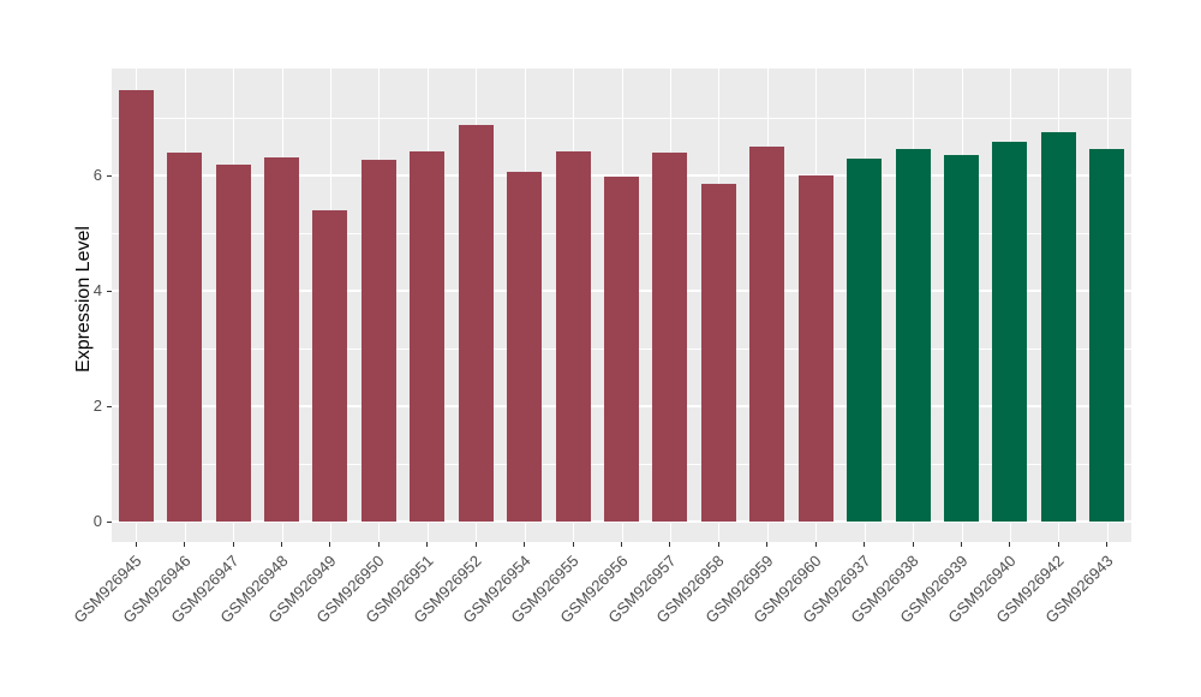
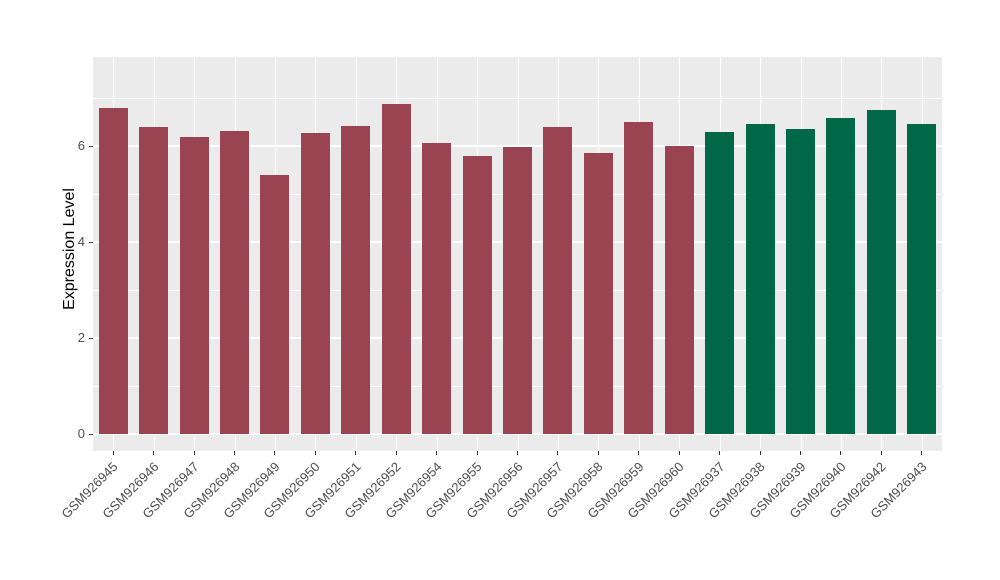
GSM926945: 7.5 -> 6.8
GSM926955: 6.4 -> 5.8
